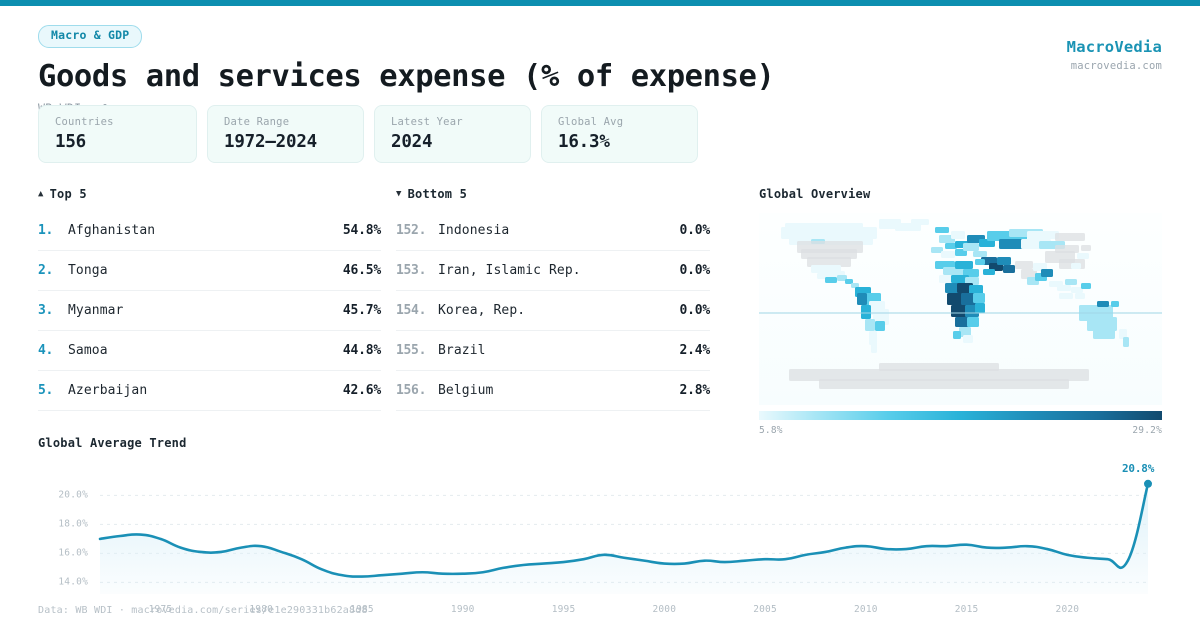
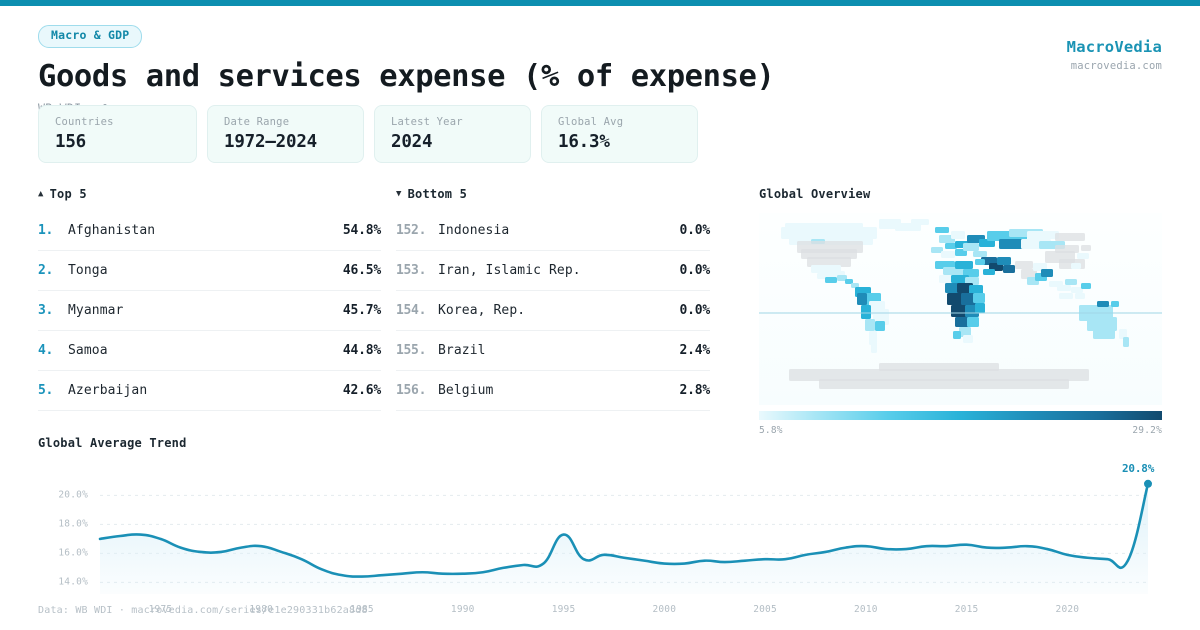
1995: 15.4% -> 17.3%
